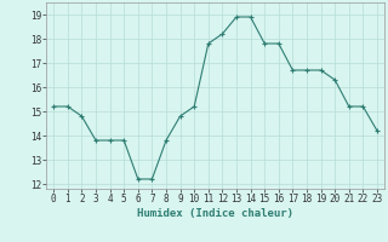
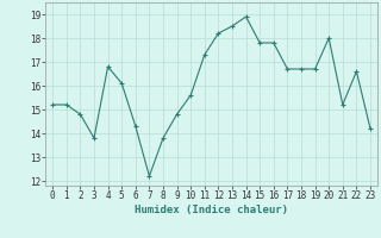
4: 13.8 -> 16.8
5: 13.8 -> 16.1
6: 12.2 -> 14.3
10: 15.2 -> 15.6
11: 17.8 -> 17.3
13: 18.9 -> 18.5
20: 16.3 -> 18.0
22: 15.2 -> 16.6
